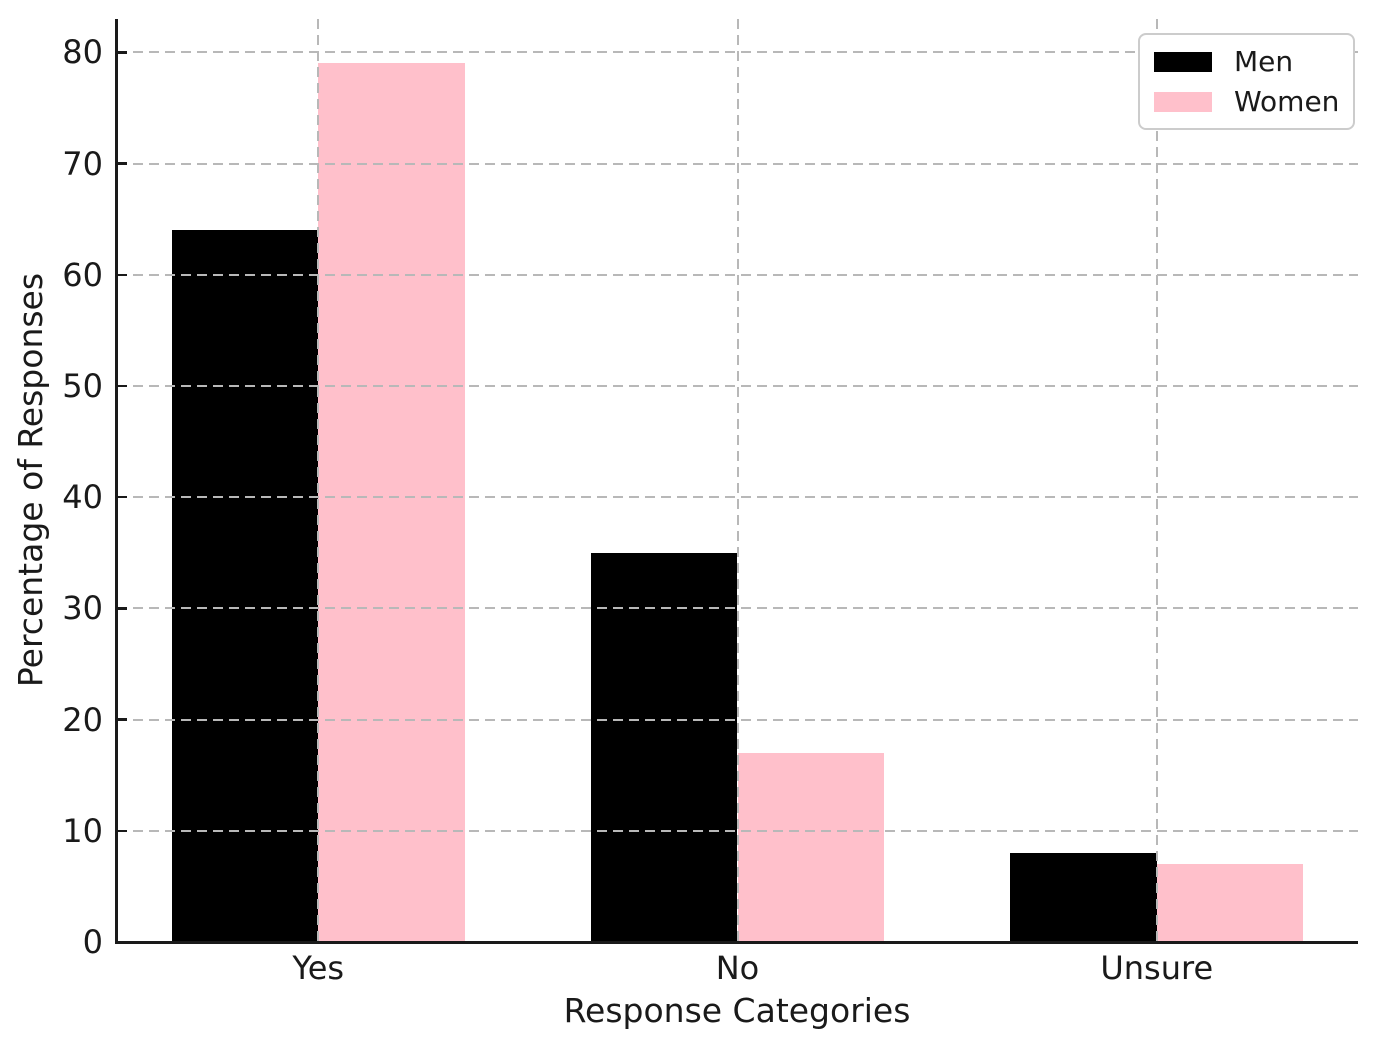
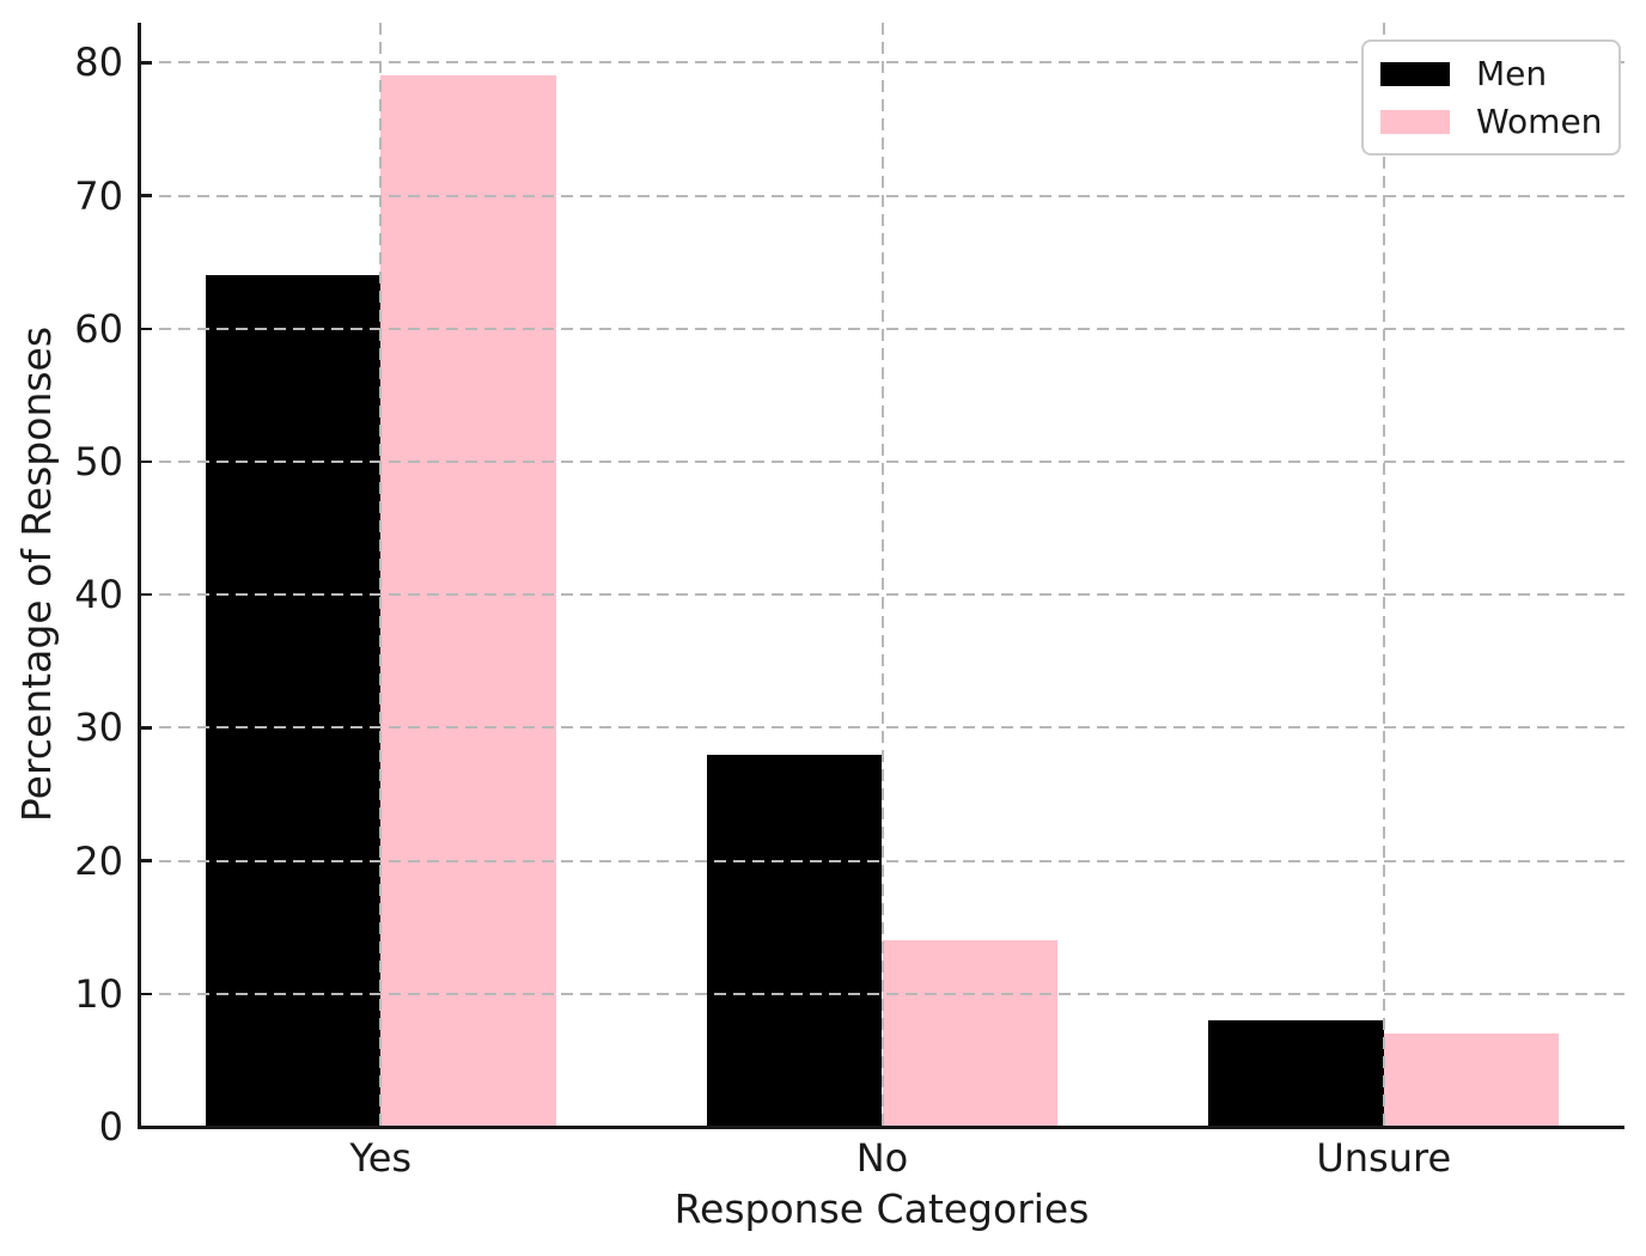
Men/No: 35 -> 28
Women/No: 17 -> 14
